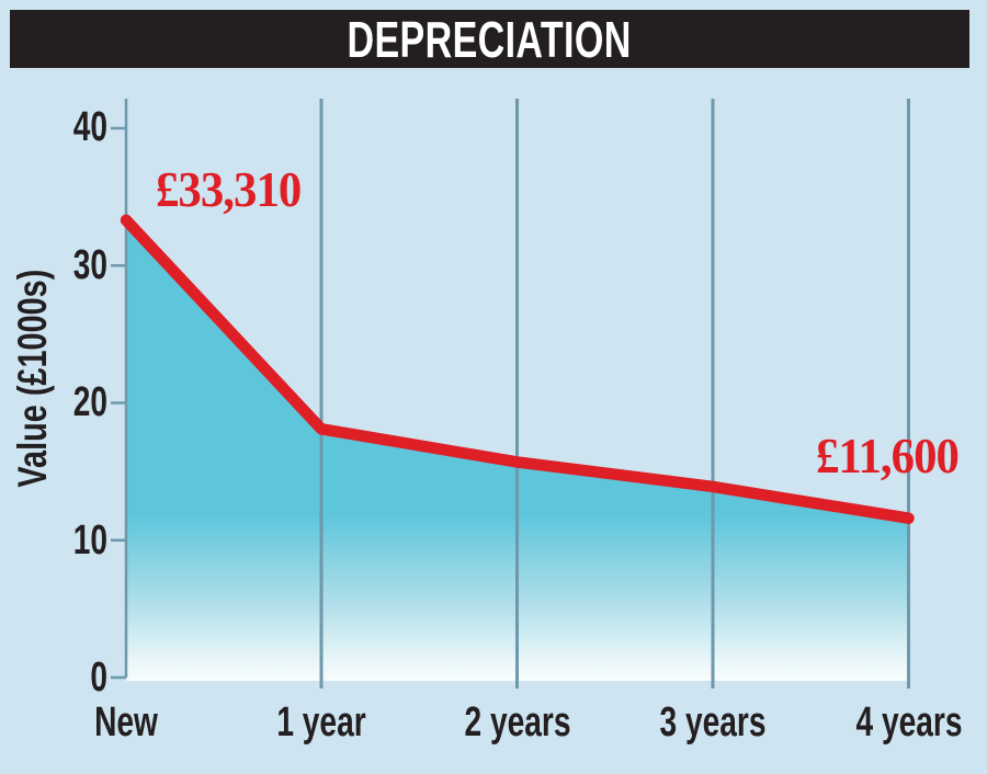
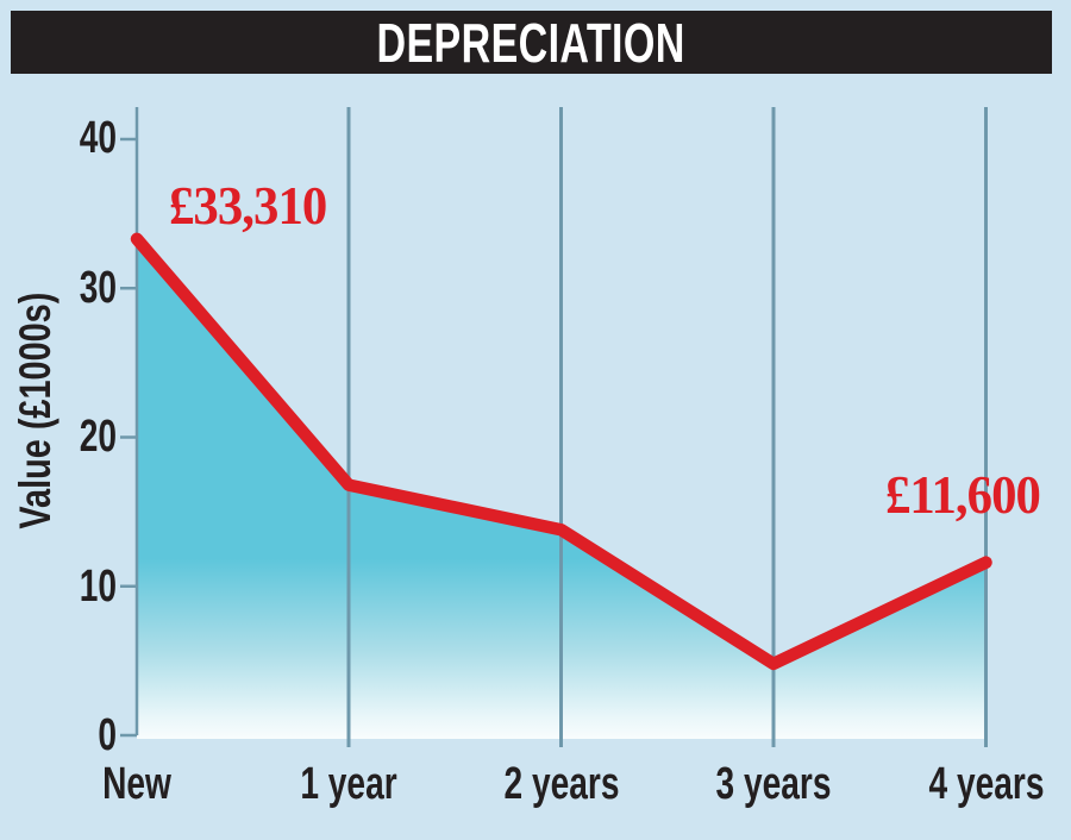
1 year: 18.1 -> 16.8
2 years: 15.7 -> 13.8
3 years: 13.9 -> 4.8
